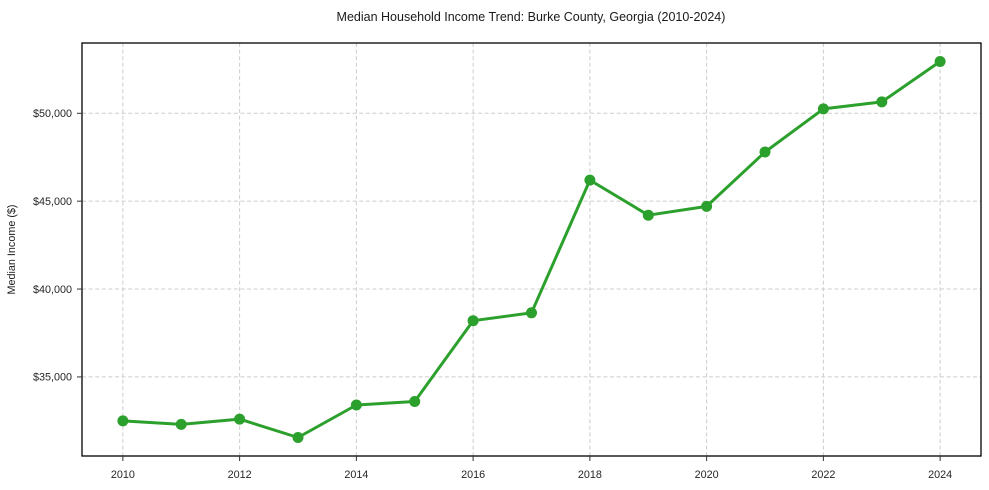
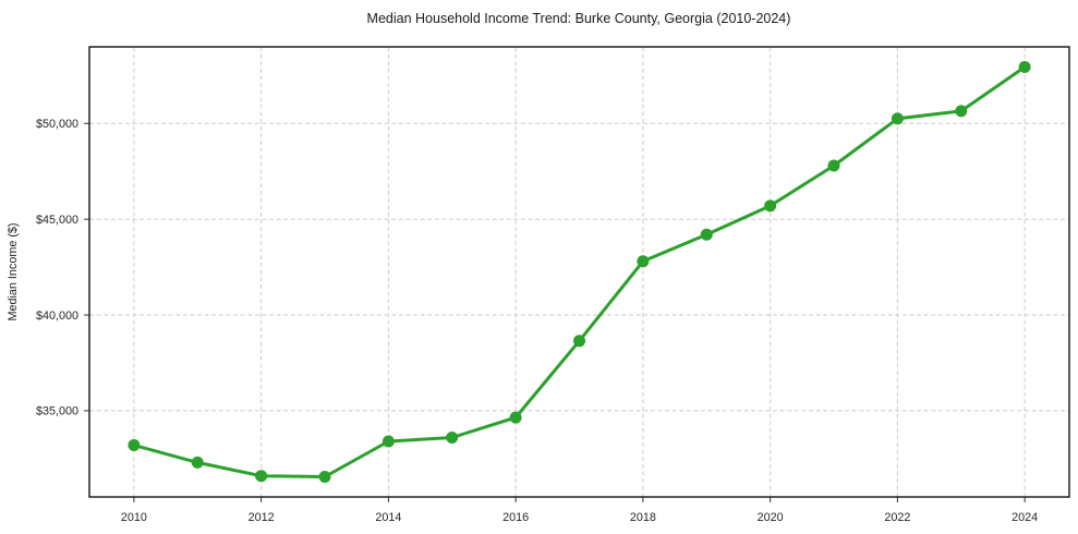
2010: $32500 -> $33200
2012: $32600 -> $31600
2016: $38200 -> $34600
2018: $46200 -> $42800
2020: $44700 -> $45700
